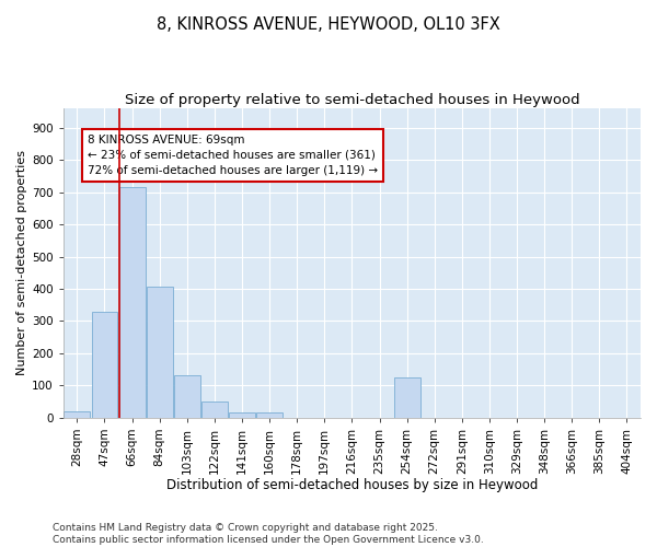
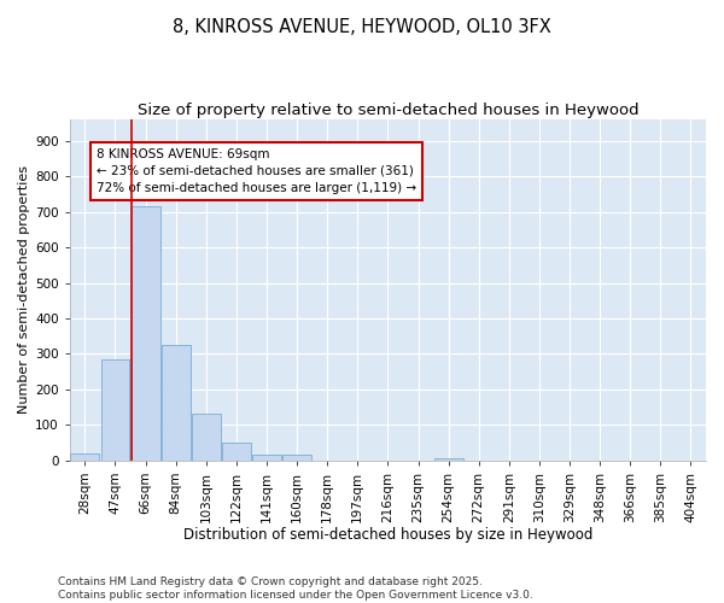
47sqm: 330 -> 285
84sqm: 405 -> 325
254sqm: 125 -> 5
